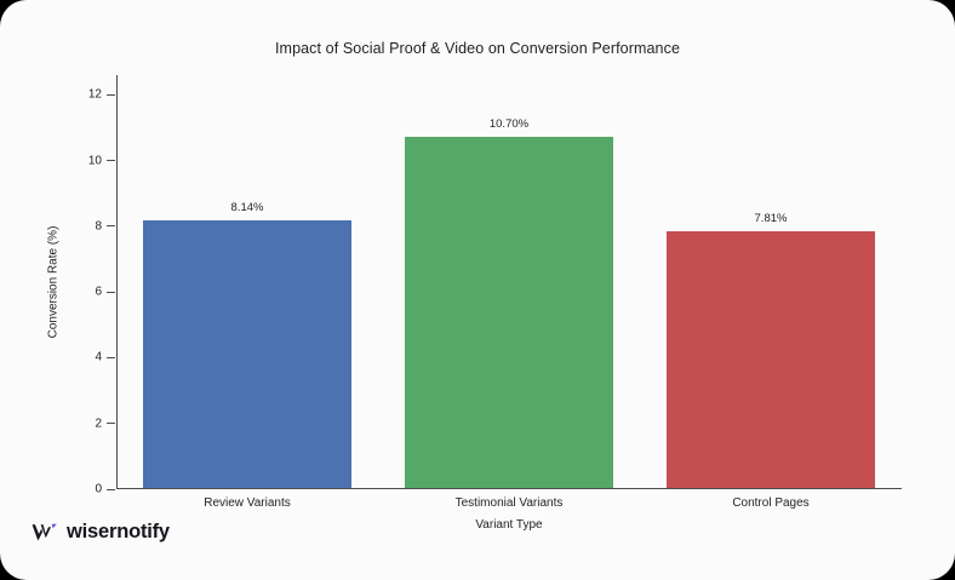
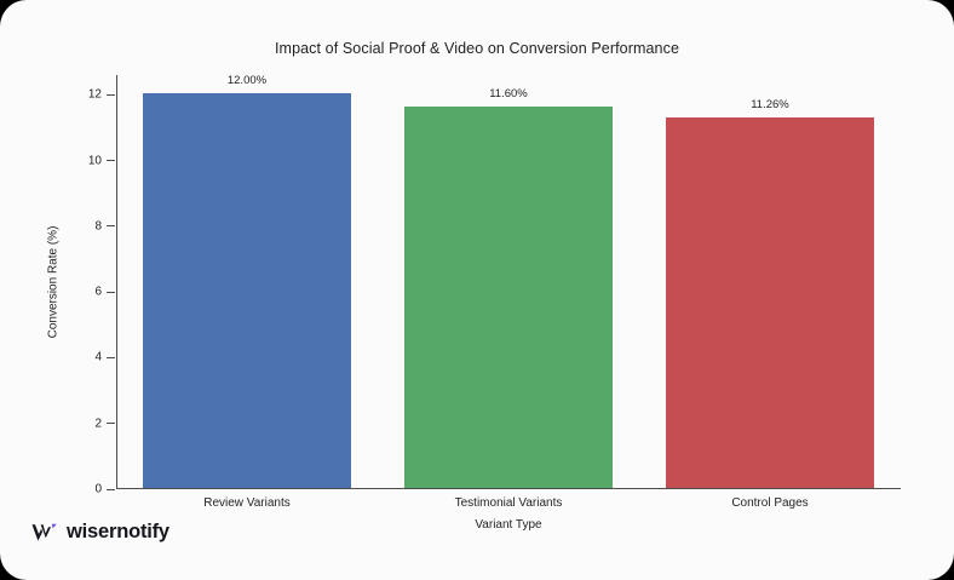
Review Variants: 8.14% -> 12.00%
Testimonial Variants: 10.70% -> 11.60%
Control Pages: 7.81% -> 11.26%
